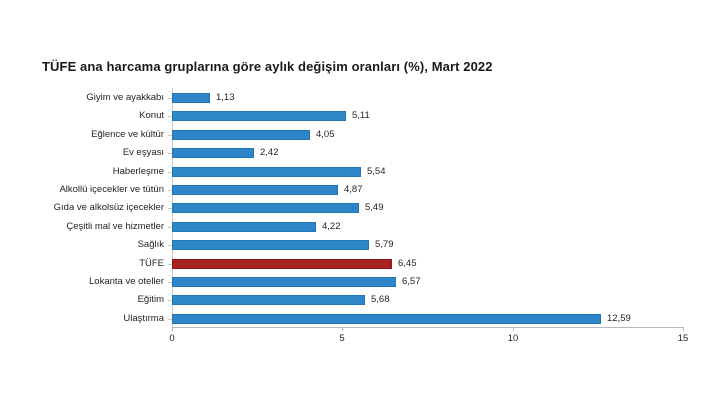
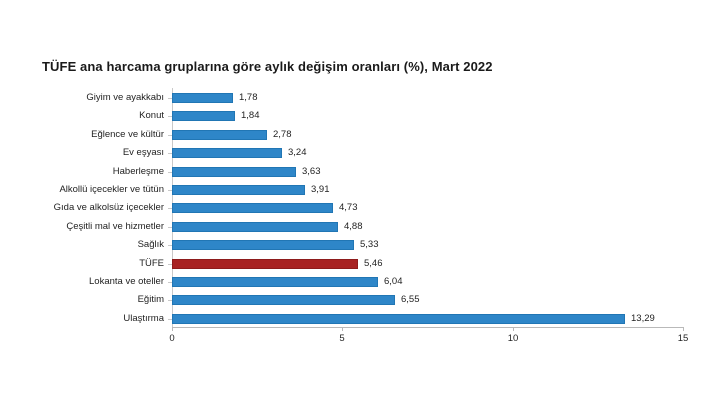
Giyim ve ayakkabı: 1,13 -> 1,78
Konut: 5,11 -> 1,84
Eğlence ve kültür: 4,05 -> 2,78
Ev eşyası: 2,42 -> 3,24
Haberleşme: 5,54 -> 3,63
Alkollü içecekler ve tütün: 4,87 -> 3,91
Gıda ve alkolsüz içecekler: 5,49 -> 4,73
Çeşitli mal ve hizmetler: 4,22 -> 4,88
Sağlık: 5,79 -> 5,33
TÜFE: 6,45 -> 5,46
Lokanta ve oteller: 6,57 -> 6,04
Eğitim: 5,68 -> 6,55
Ulaştırma: 12,59 -> 13,29
